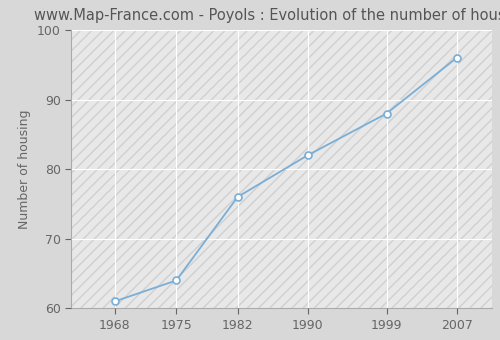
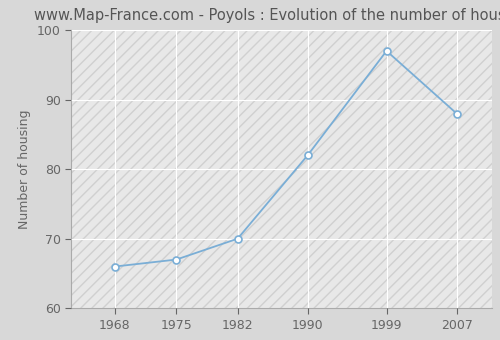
1968: 61 -> 66
1975: 64 -> 67
1982: 76 -> 70
1999: 88 -> 97
2007: 96 -> 88
